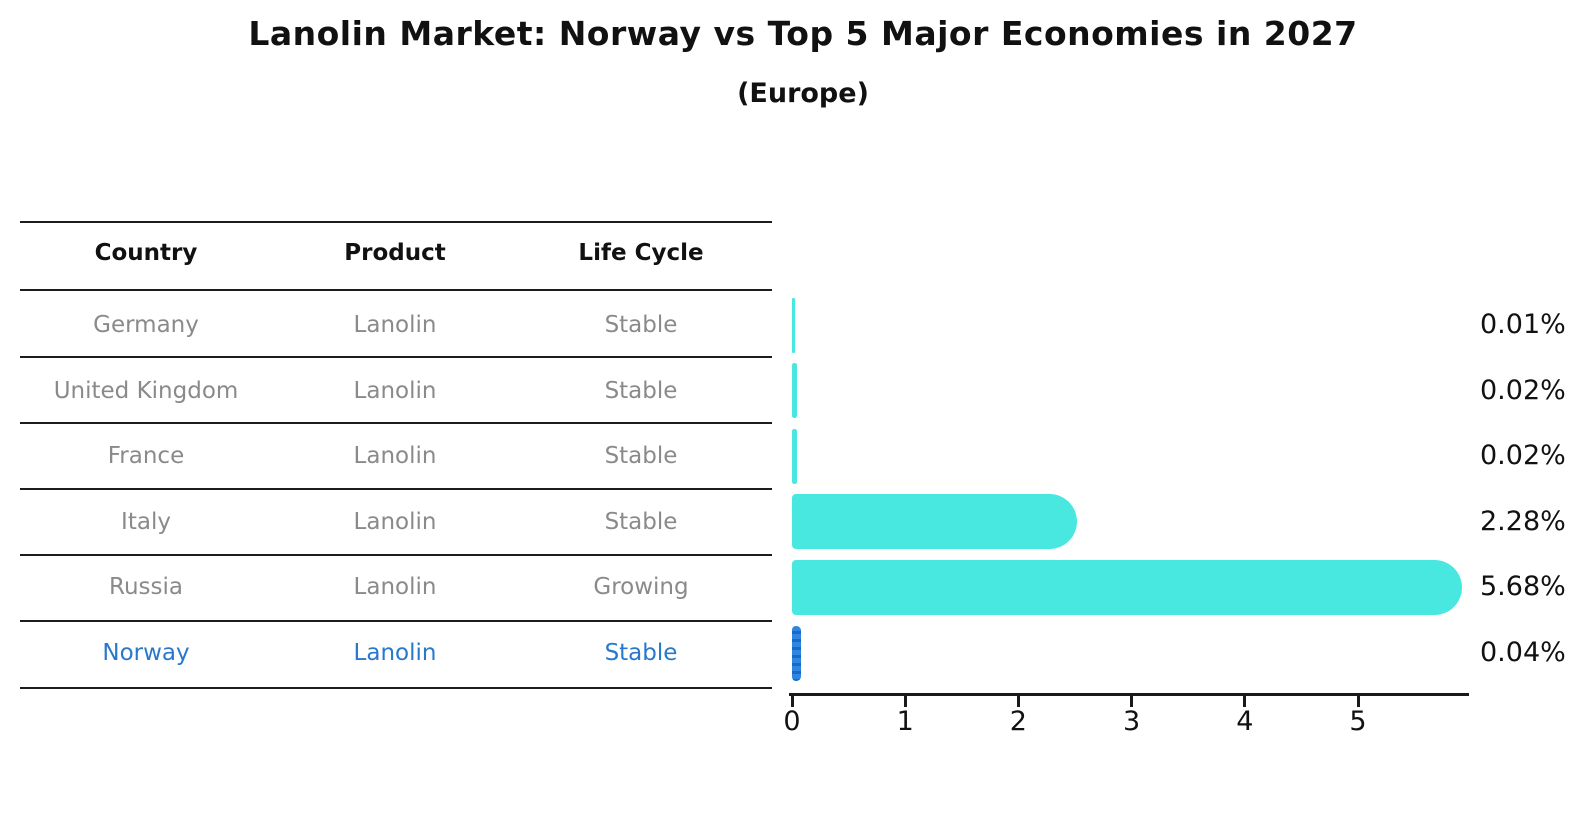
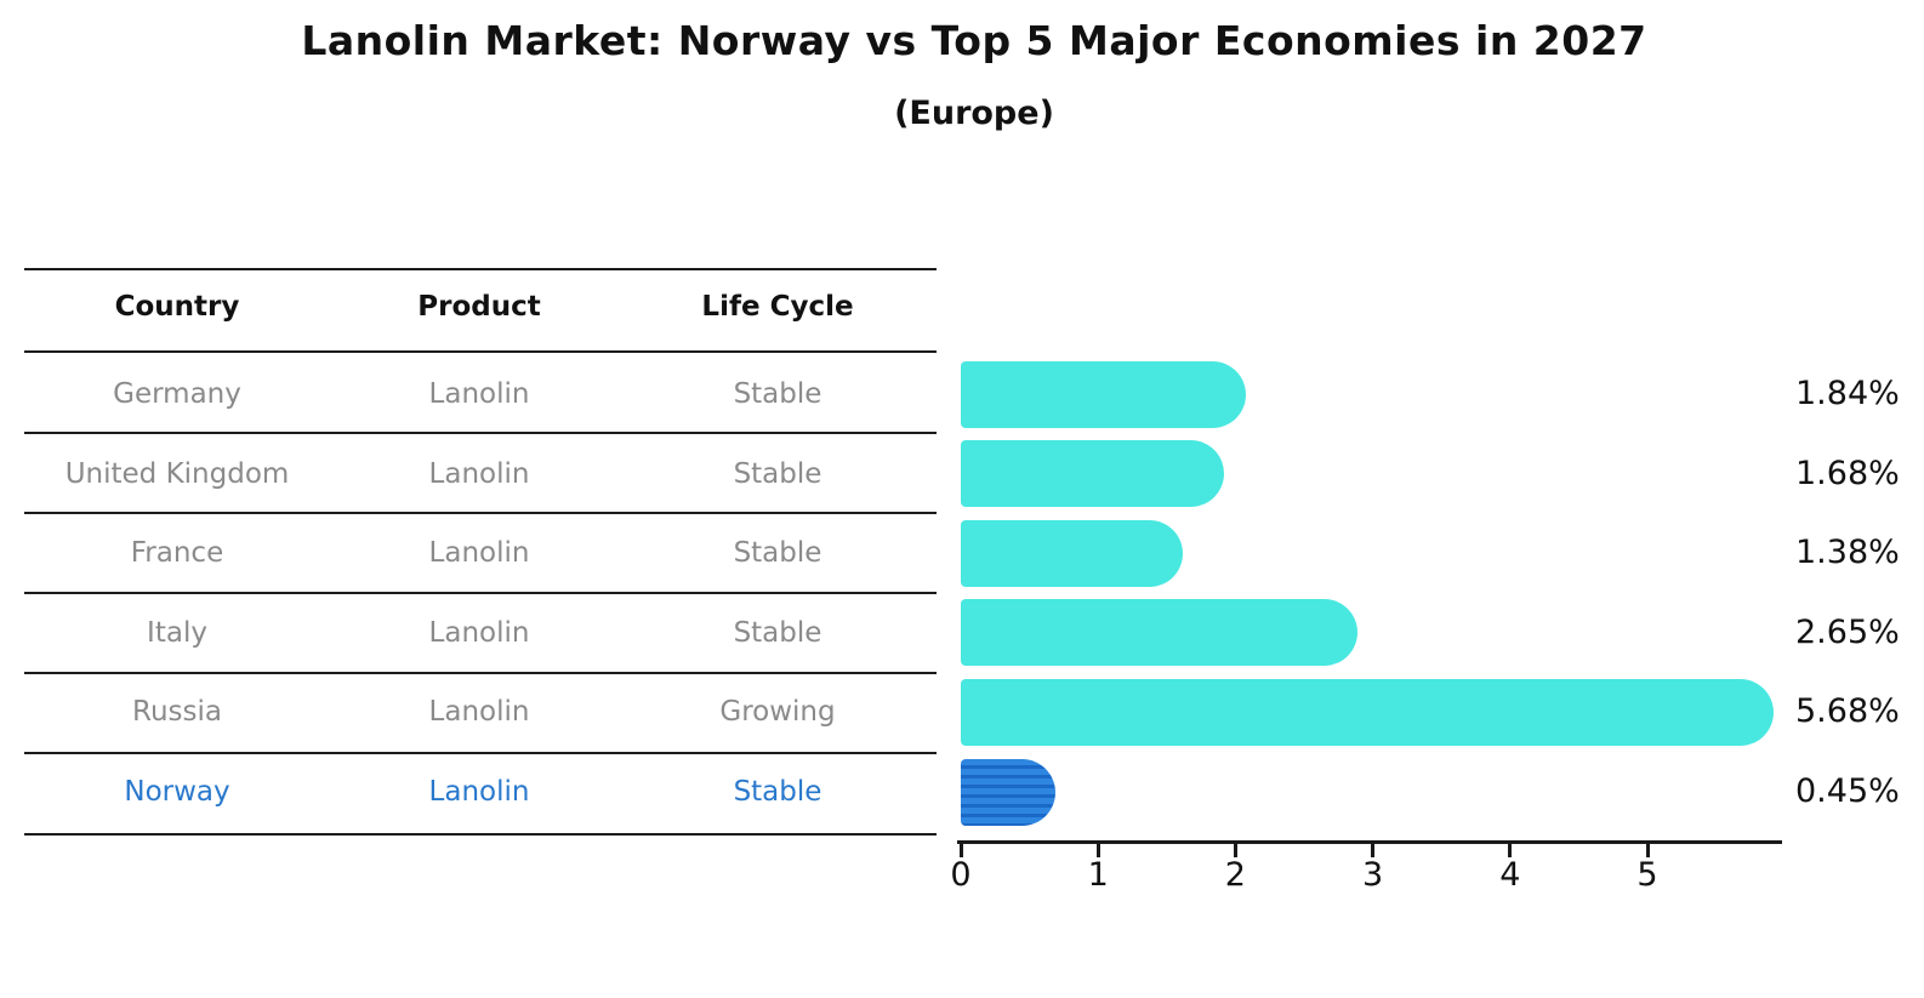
Germany: 0.01% -> 1.84%
United Kingdom: 0.02% -> 1.68%
France: 0.02% -> 1.38%
Italy: 2.28% -> 2.65%
Norway: 0.04% -> 0.45%
